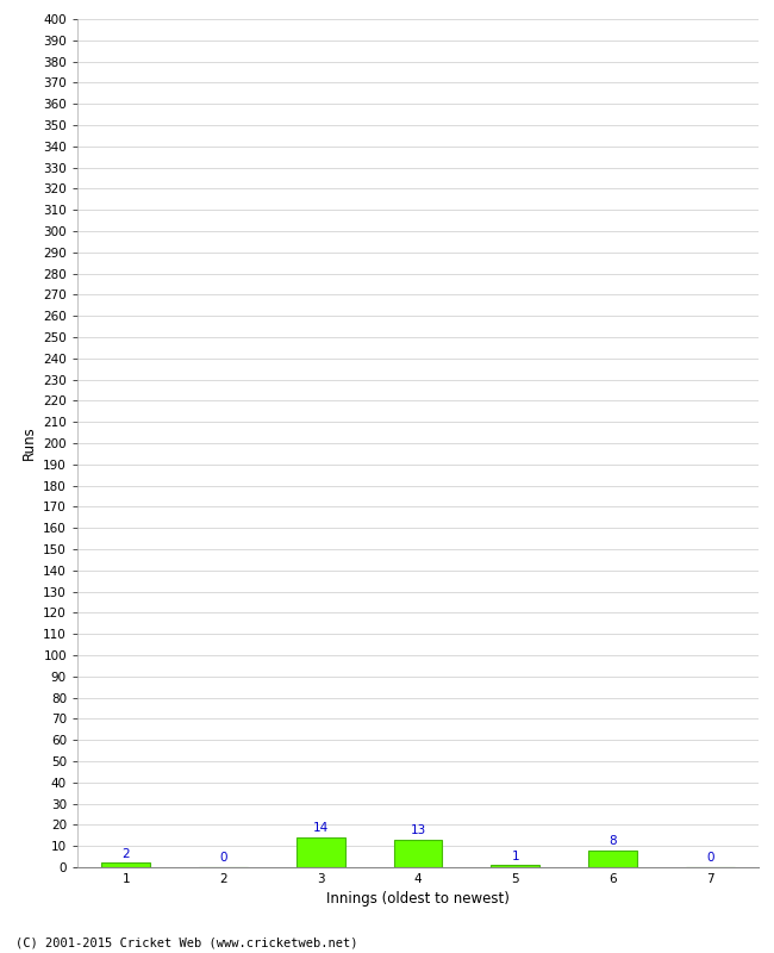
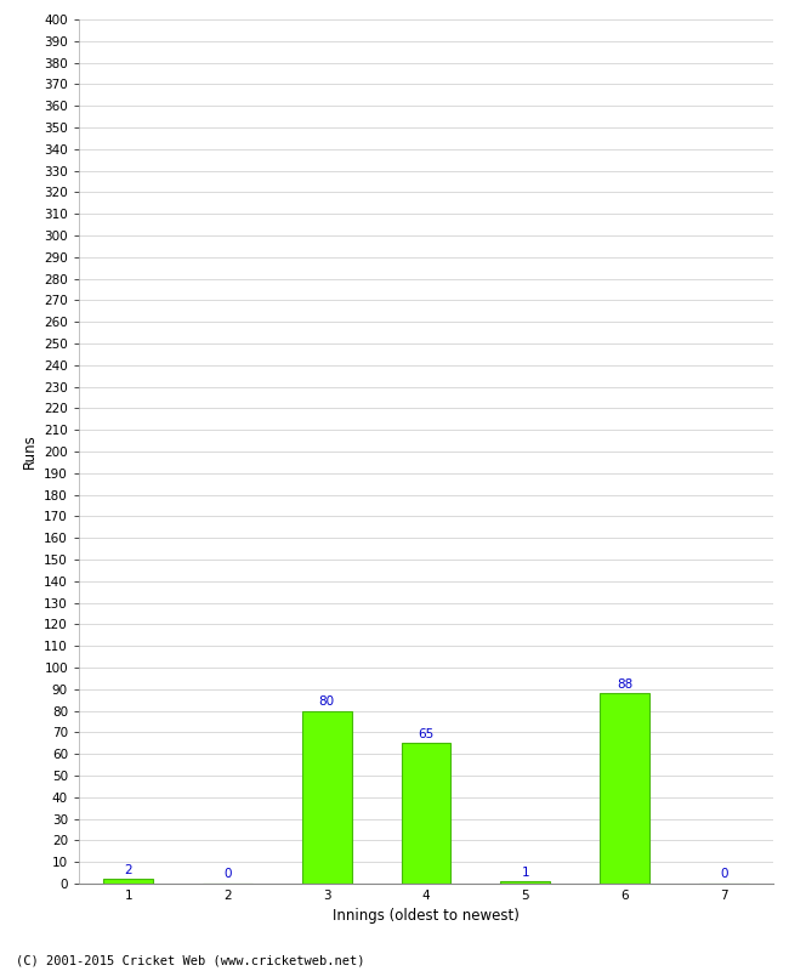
3: 14 -> 80
4: 13 -> 65
6: 8 -> 88
